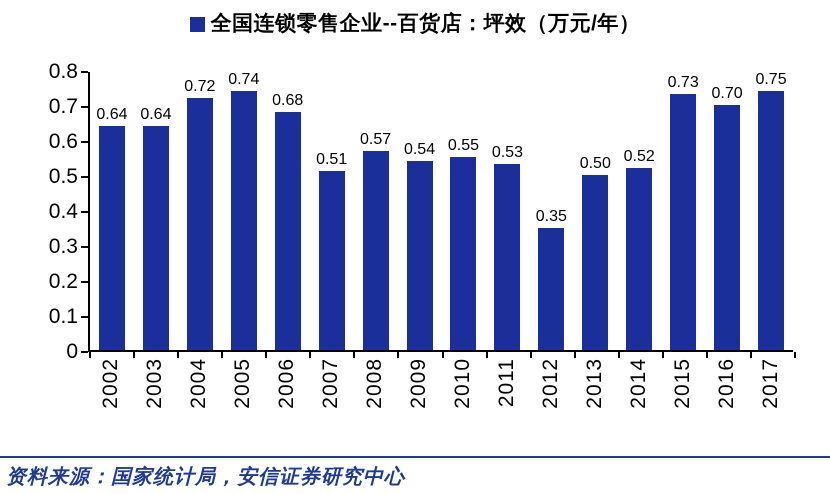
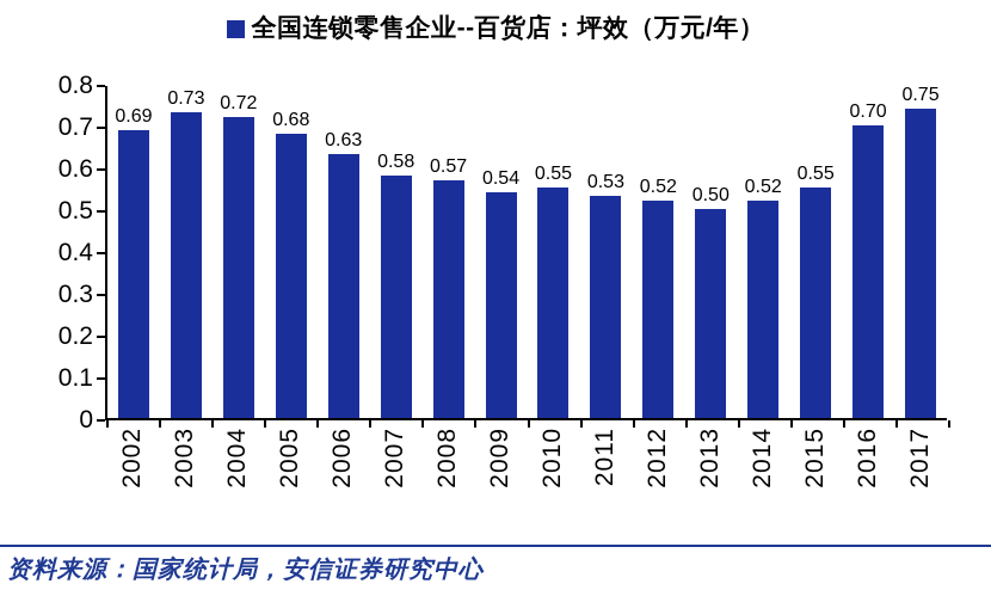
2002: 0.64 -> 0.69
2003: 0.64 -> 0.73
2005: 0.74 -> 0.68
2006: 0.68 -> 0.63
2007: 0.51 -> 0.58
2012: 0.35 -> 0.52
2015: 0.73 -> 0.55
